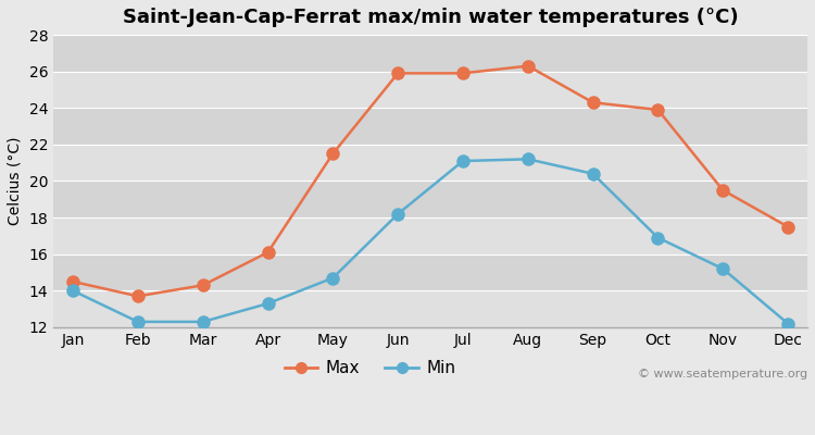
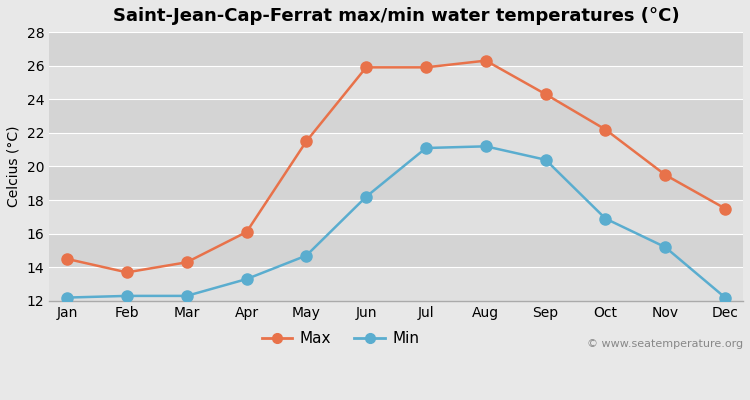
Min/Jan: 14.0 -> 12.2
Max/Oct: 23.9 -> 22.2
